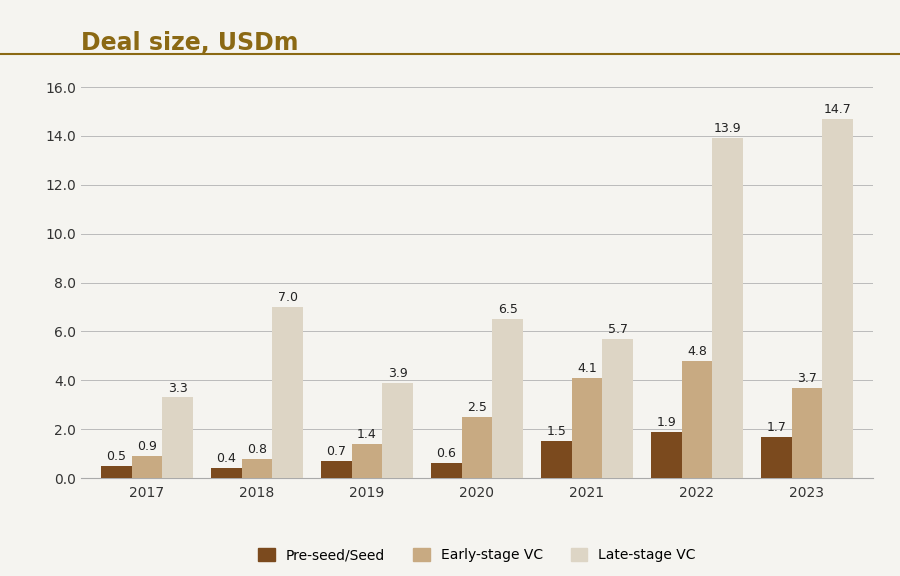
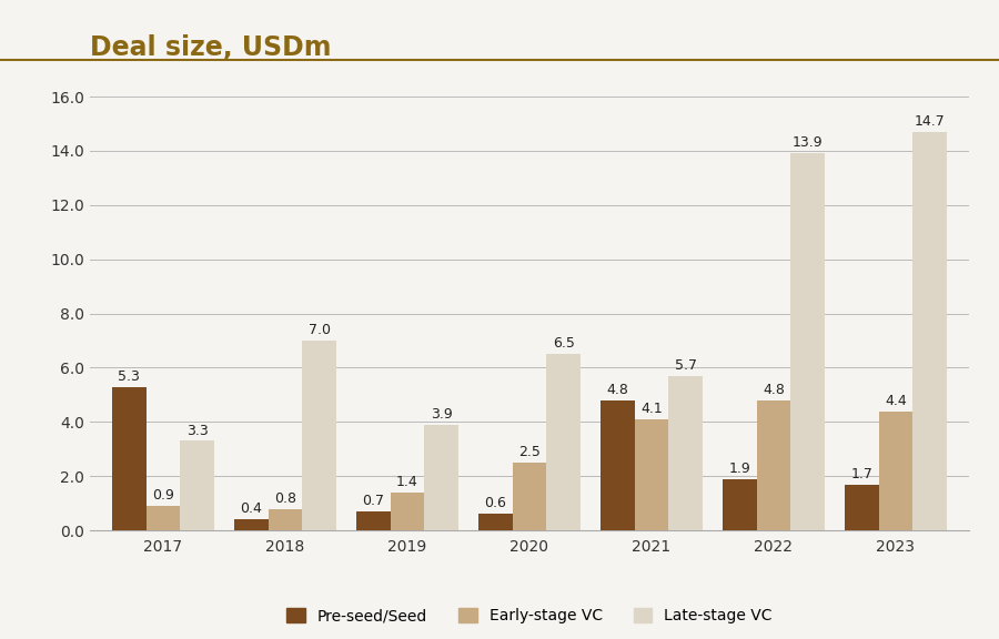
Pre-seed/Seed/2017: 0.5 -> 5.3
Pre-seed/Seed/2021: 1.5 -> 4.8
Early-stage VC/2023: 3.7 -> 4.4
